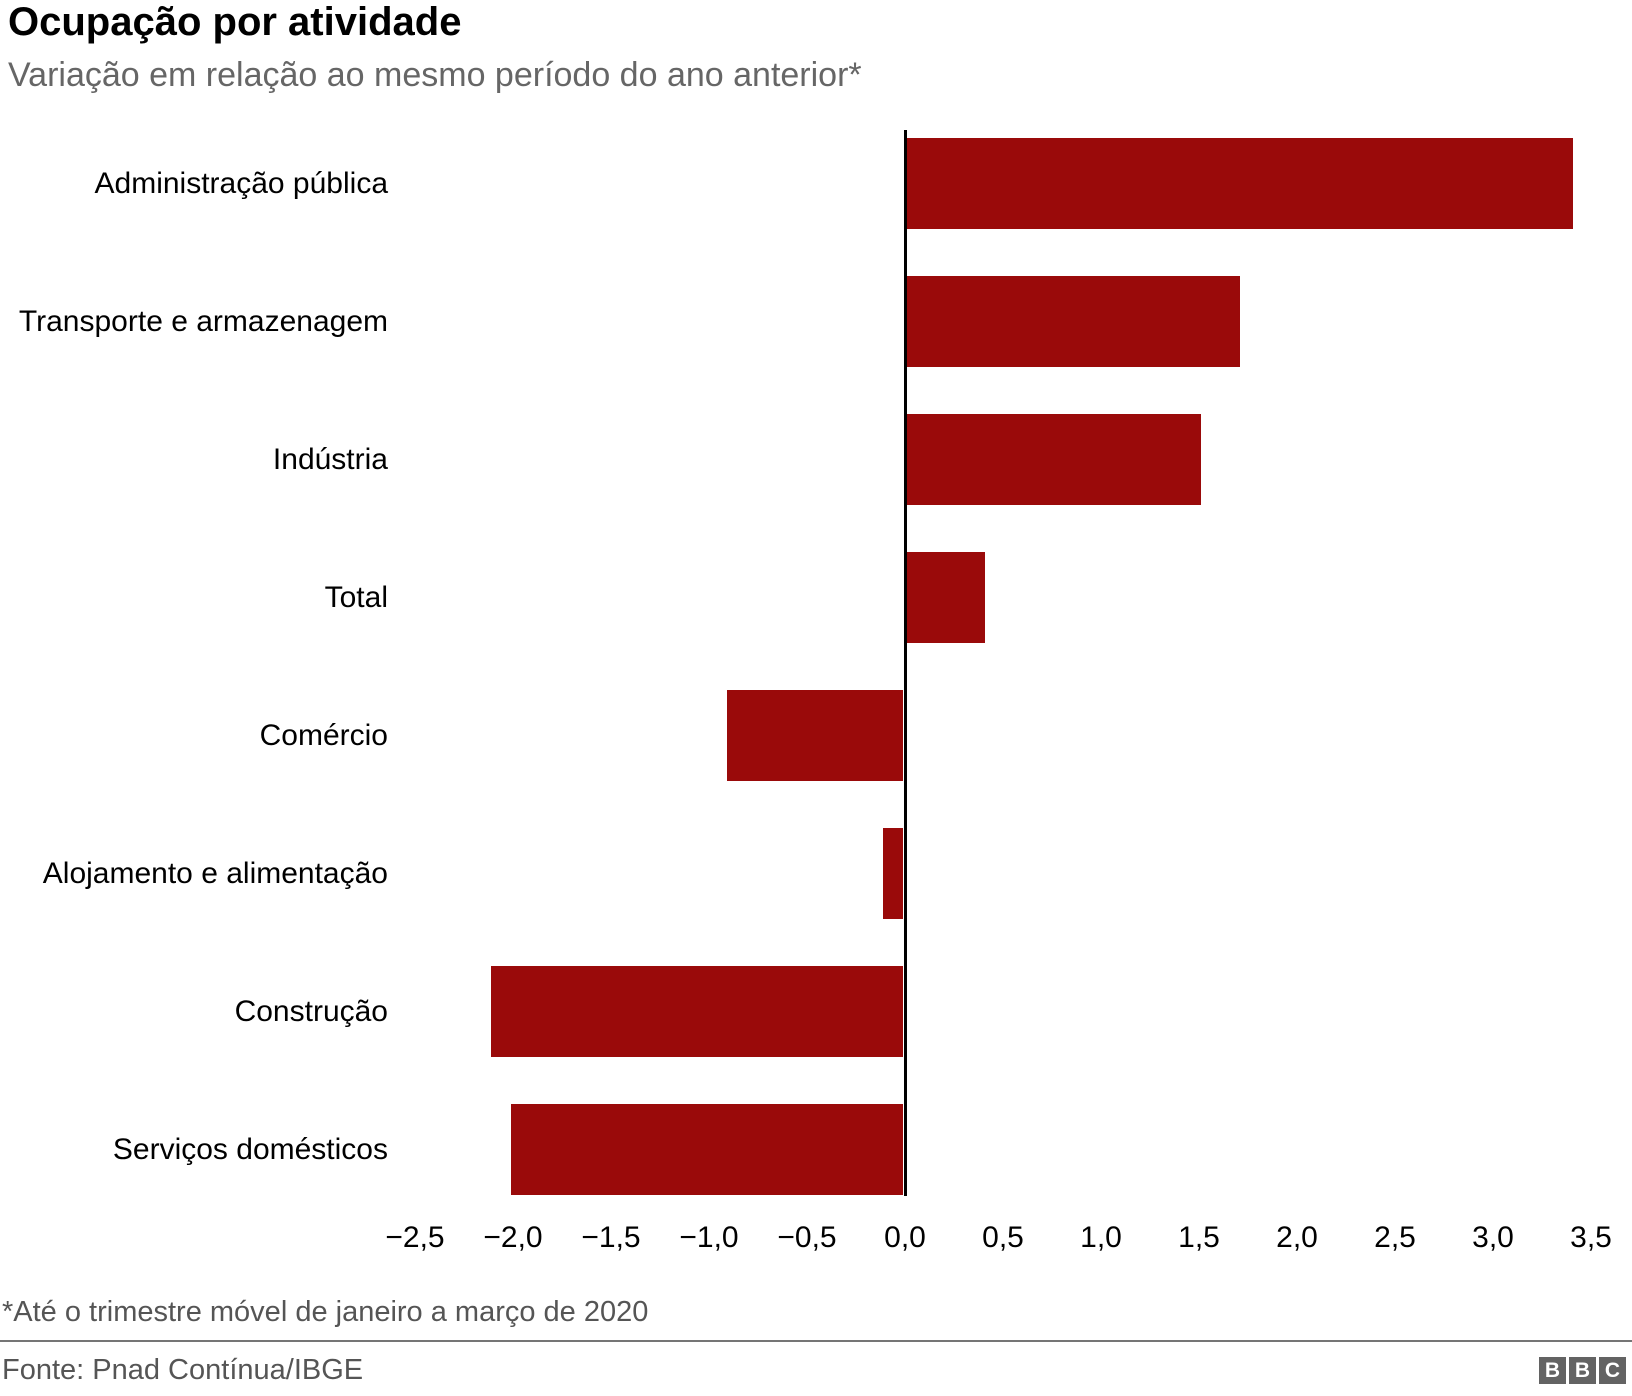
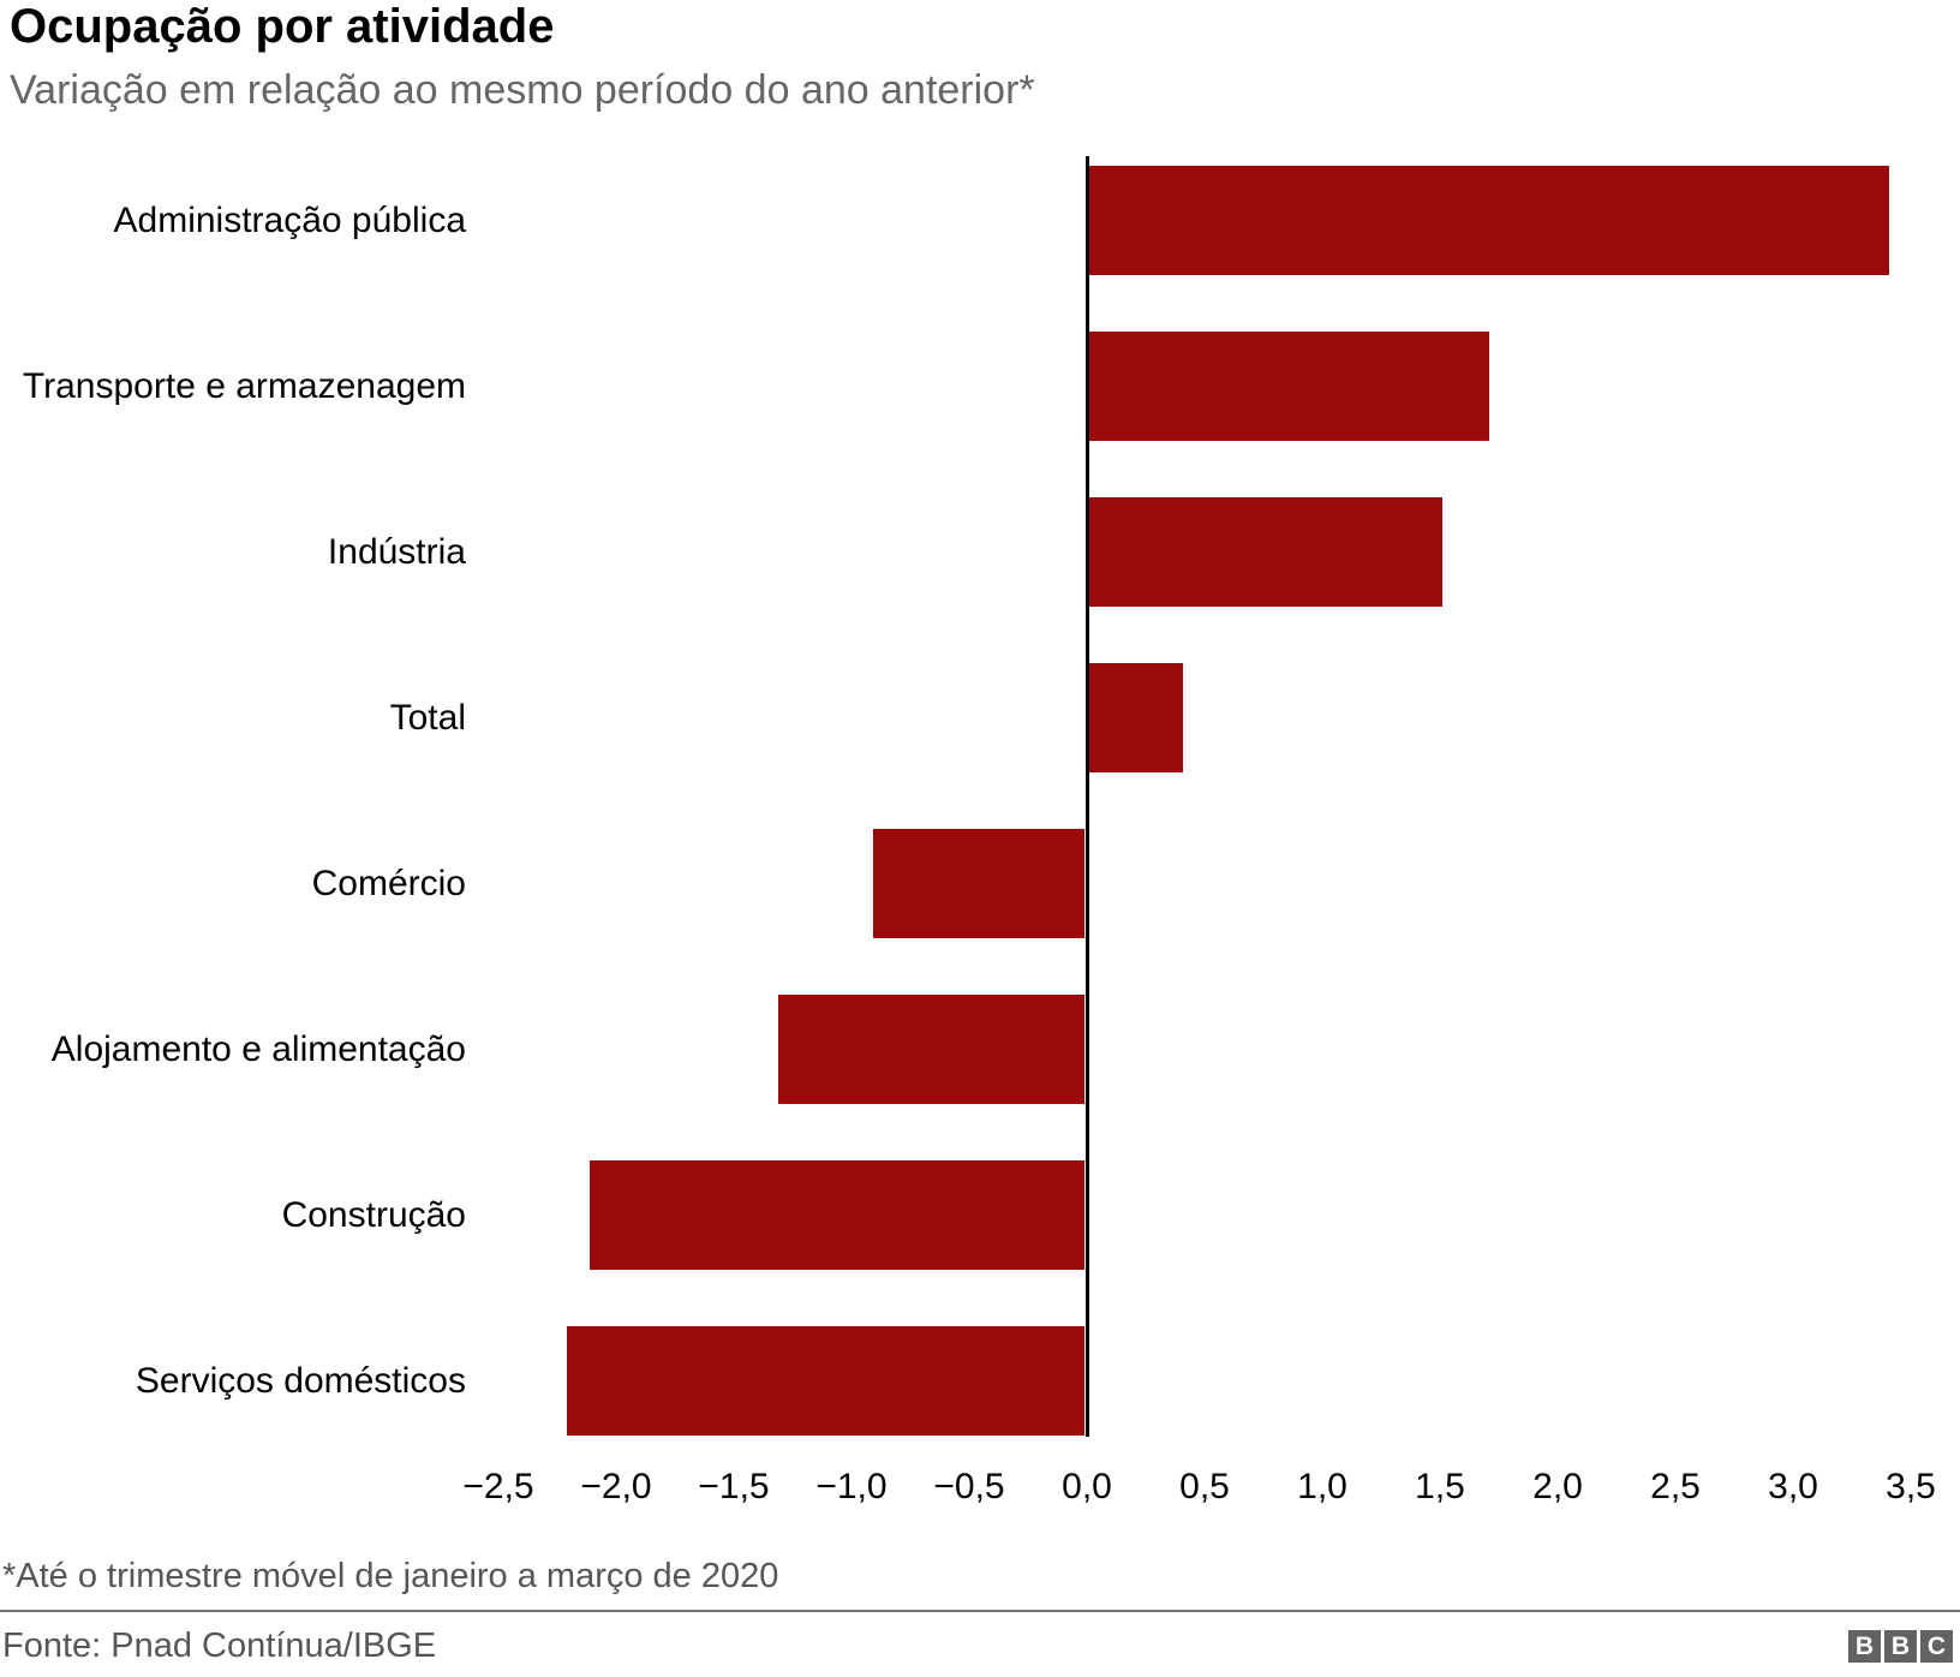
Alojamento e alimentação: -0,1 -> -1,3
Serviços domésticos: -2,0 -> -2,2
